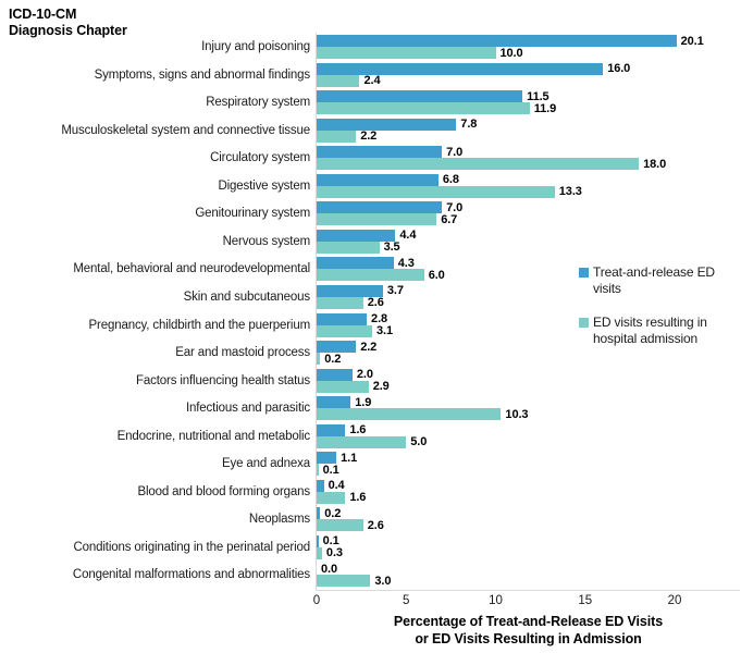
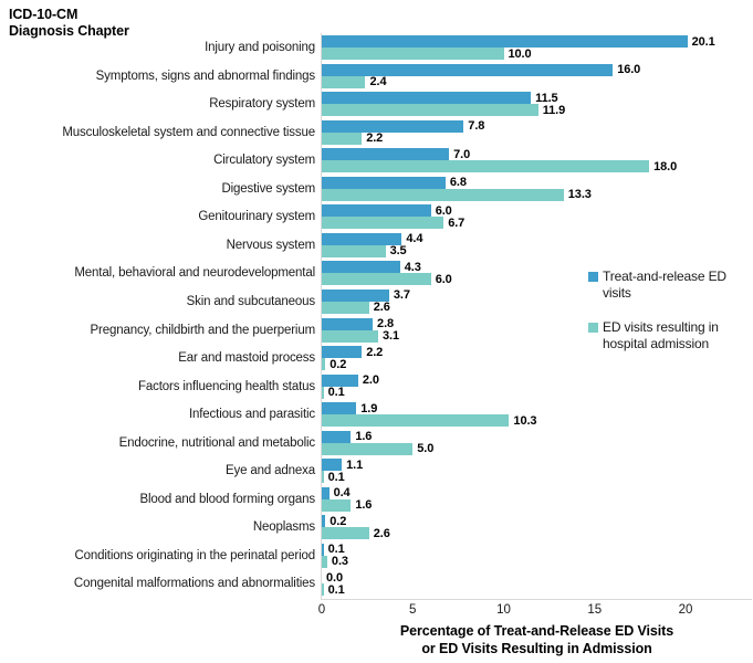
Treat-and-release ED visits/Genitourinary system: 7.0 -> 6.0
ED visits resulting in hospital admission/Factors influencing health status: 2.9 -> 0.1
ED visits resulting in hospital admission/Congenital malformations and abnormalities: 3.0 -> 0.1
